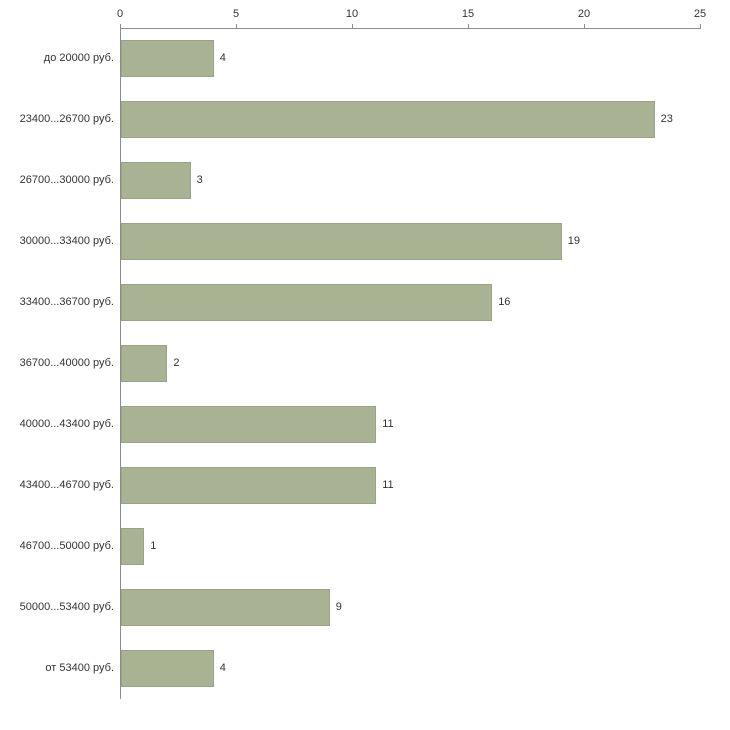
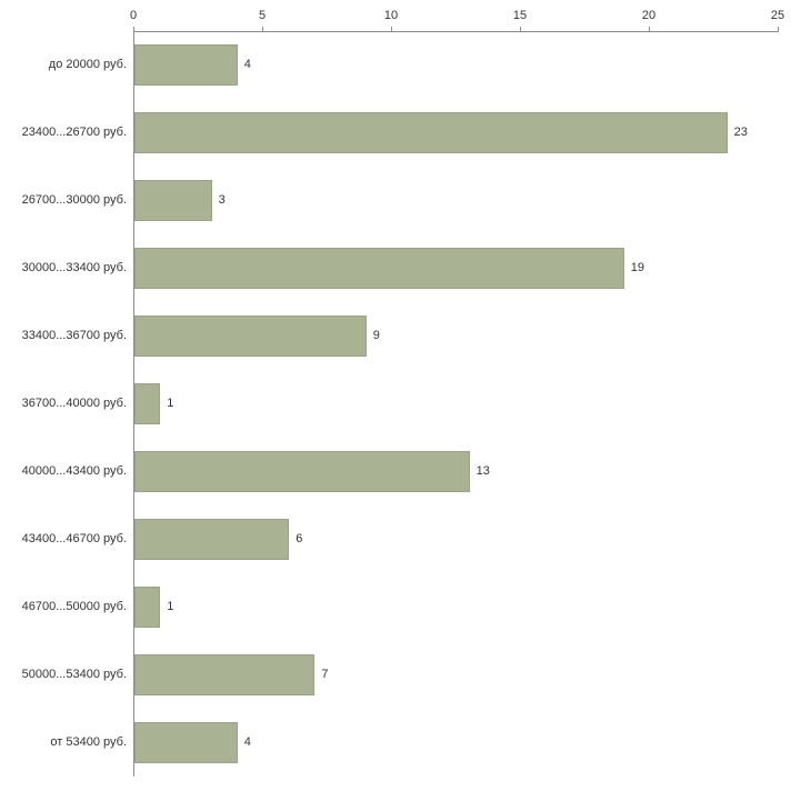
33400...36700 руб.: 16 -> 9
36700...40000 руб.: 2 -> 1
40000...43400 руб.: 11 -> 13
43400...46700 руб.: 11 -> 6
50000...53400 руб.: 9 -> 7
